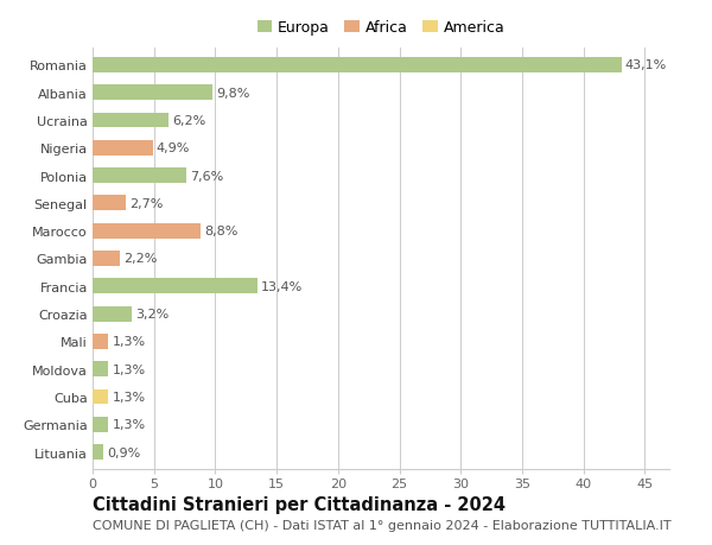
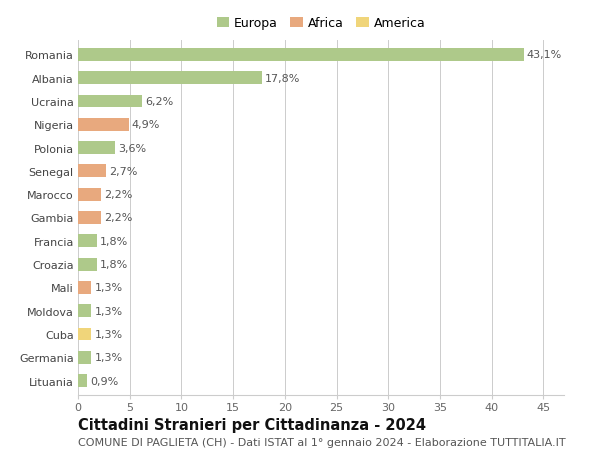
Albania: 9,8% -> 17,8%
Polonia: 7,6% -> 3,6%
Marocco: 8,8% -> 2,2%
Francia: 13,4% -> 1,8%
Croazia: 3,2% -> 1,8%
